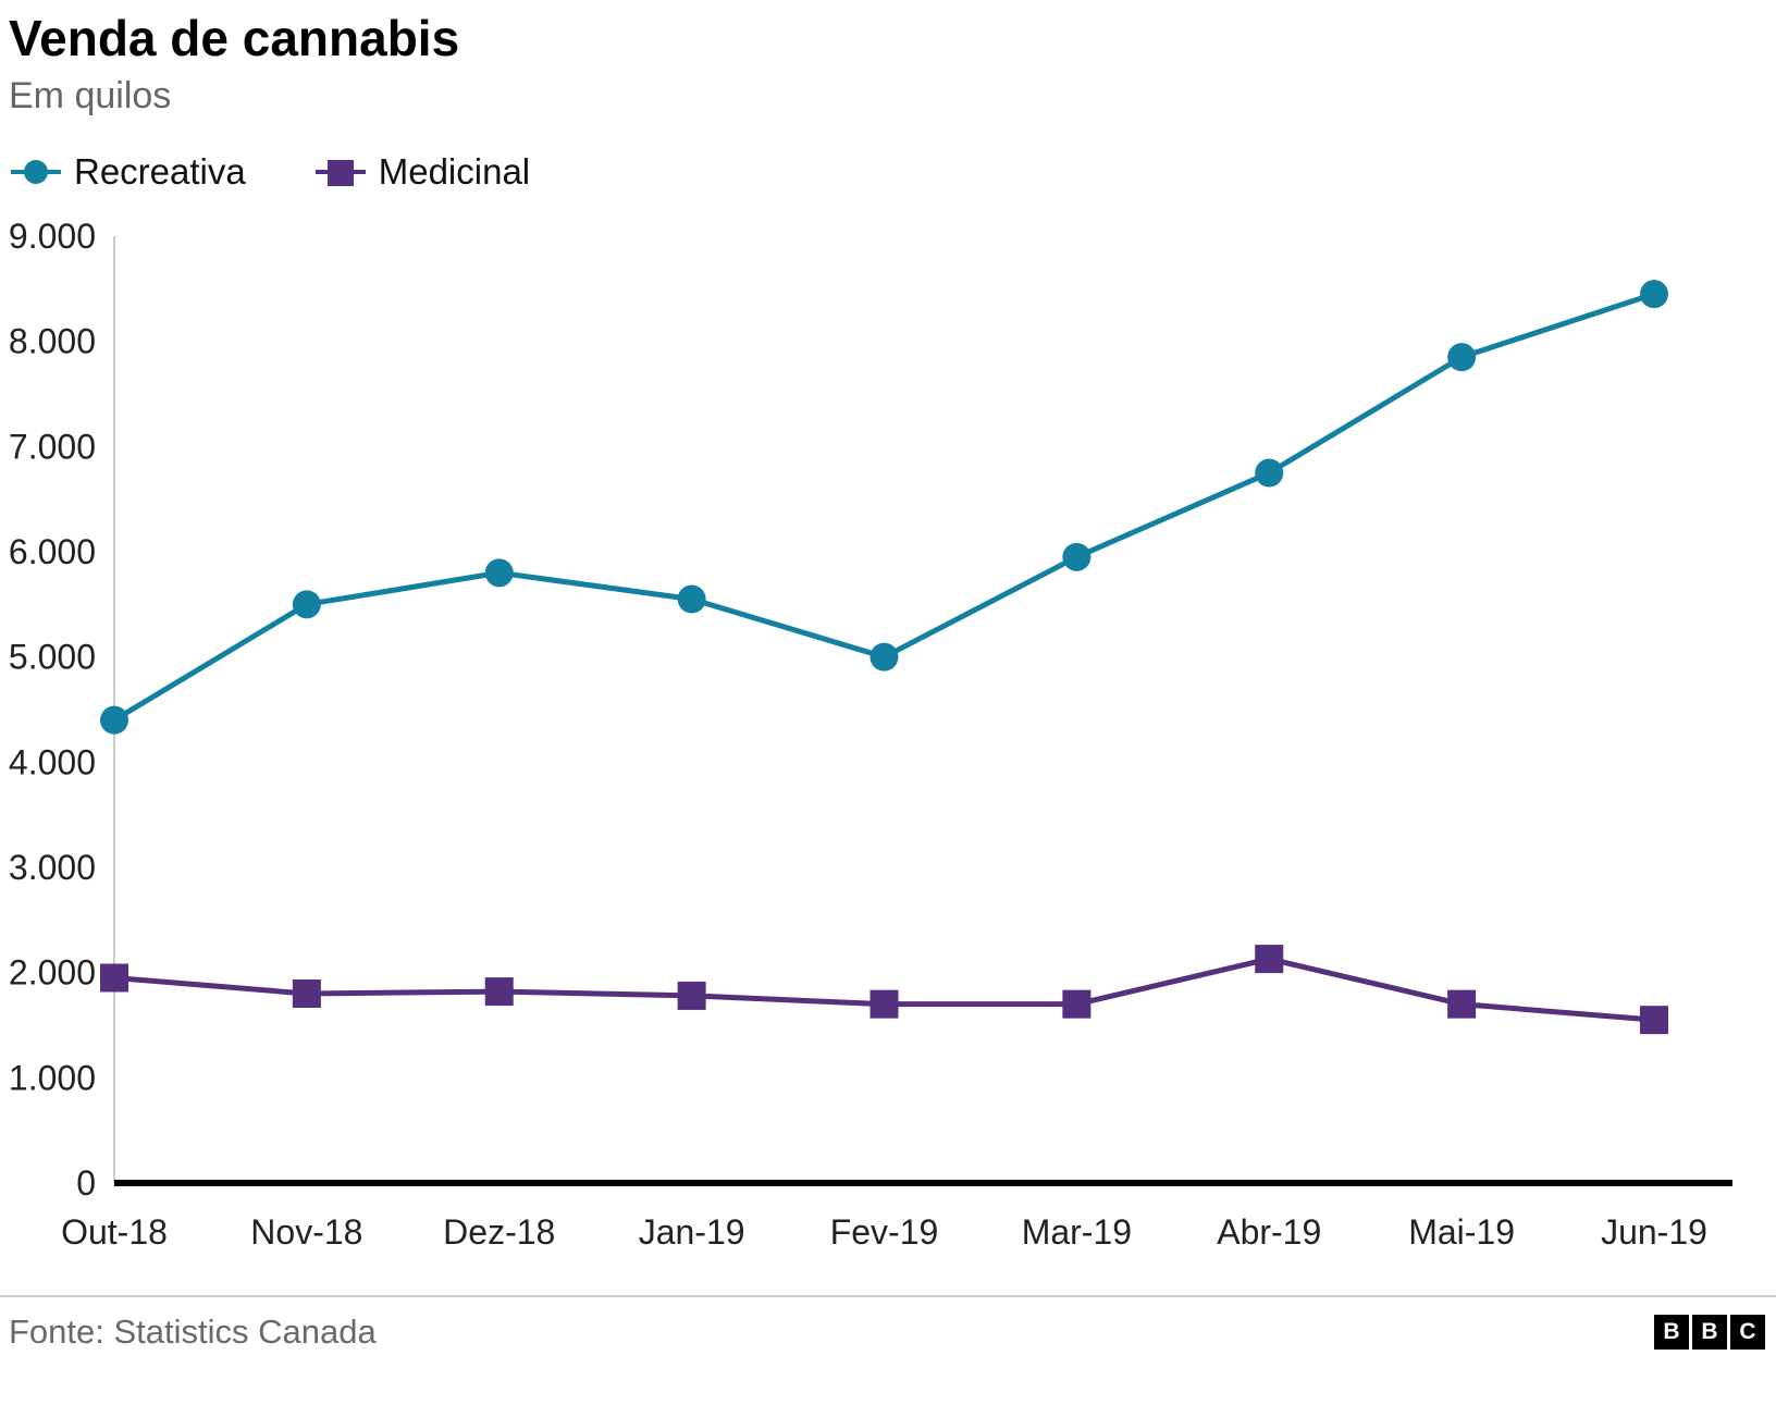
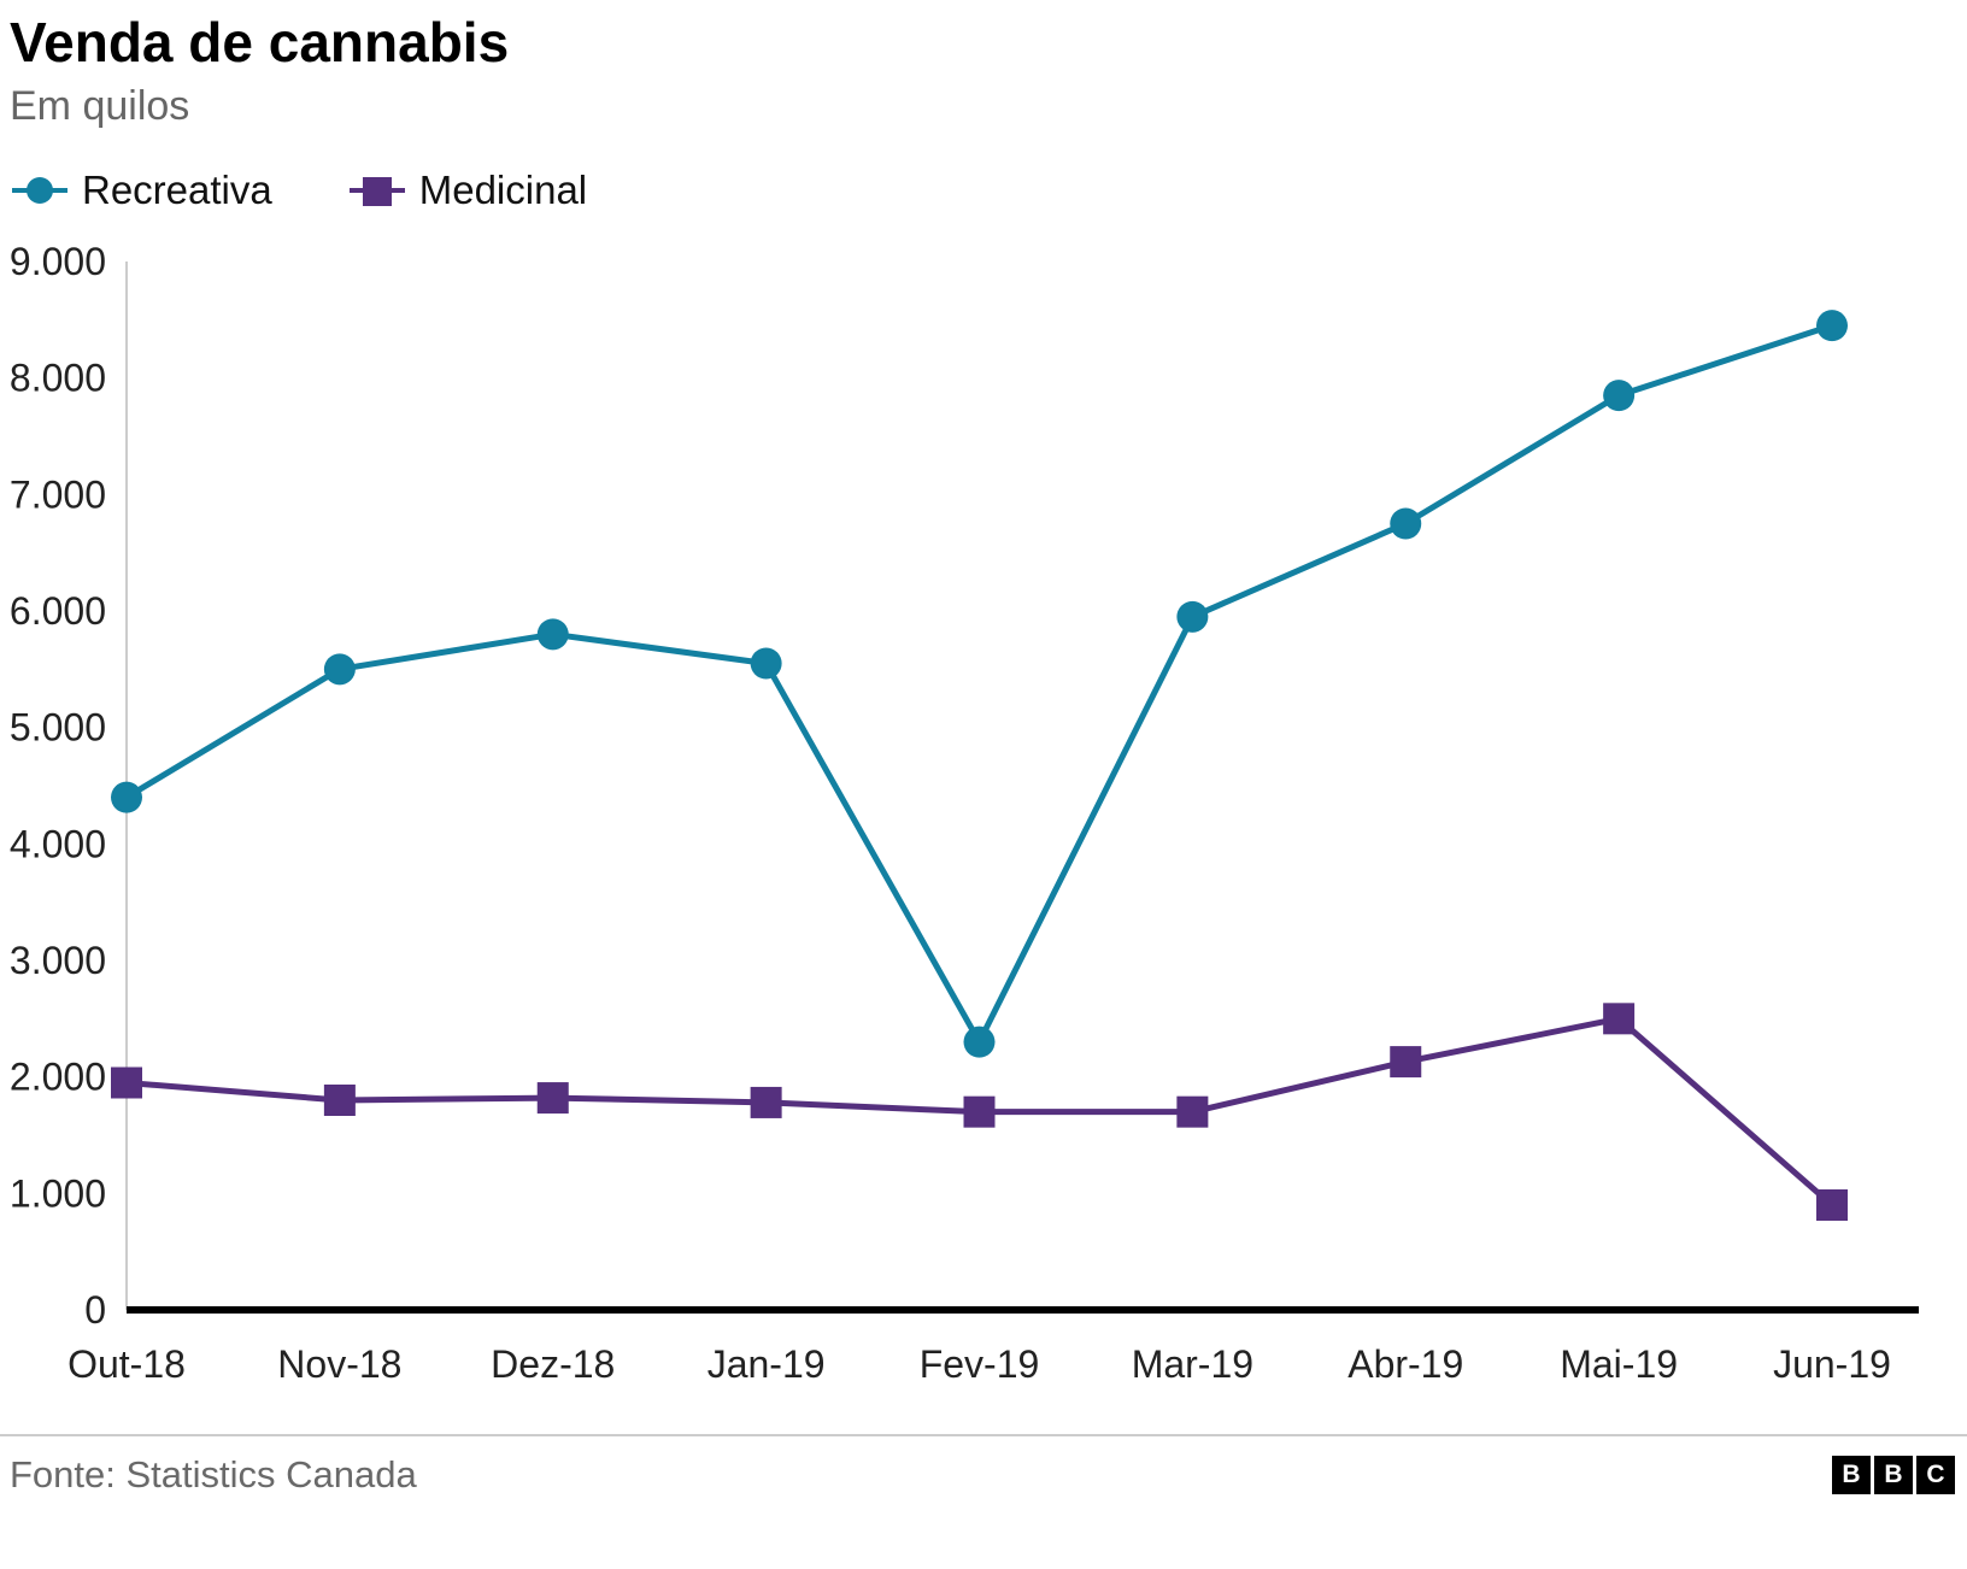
Recreativa/Fev-19: 5000 -> 2300
Medicinal/Mai-19: 1700 -> 2500
Medicinal/Jun-19: 1600 -> 900
